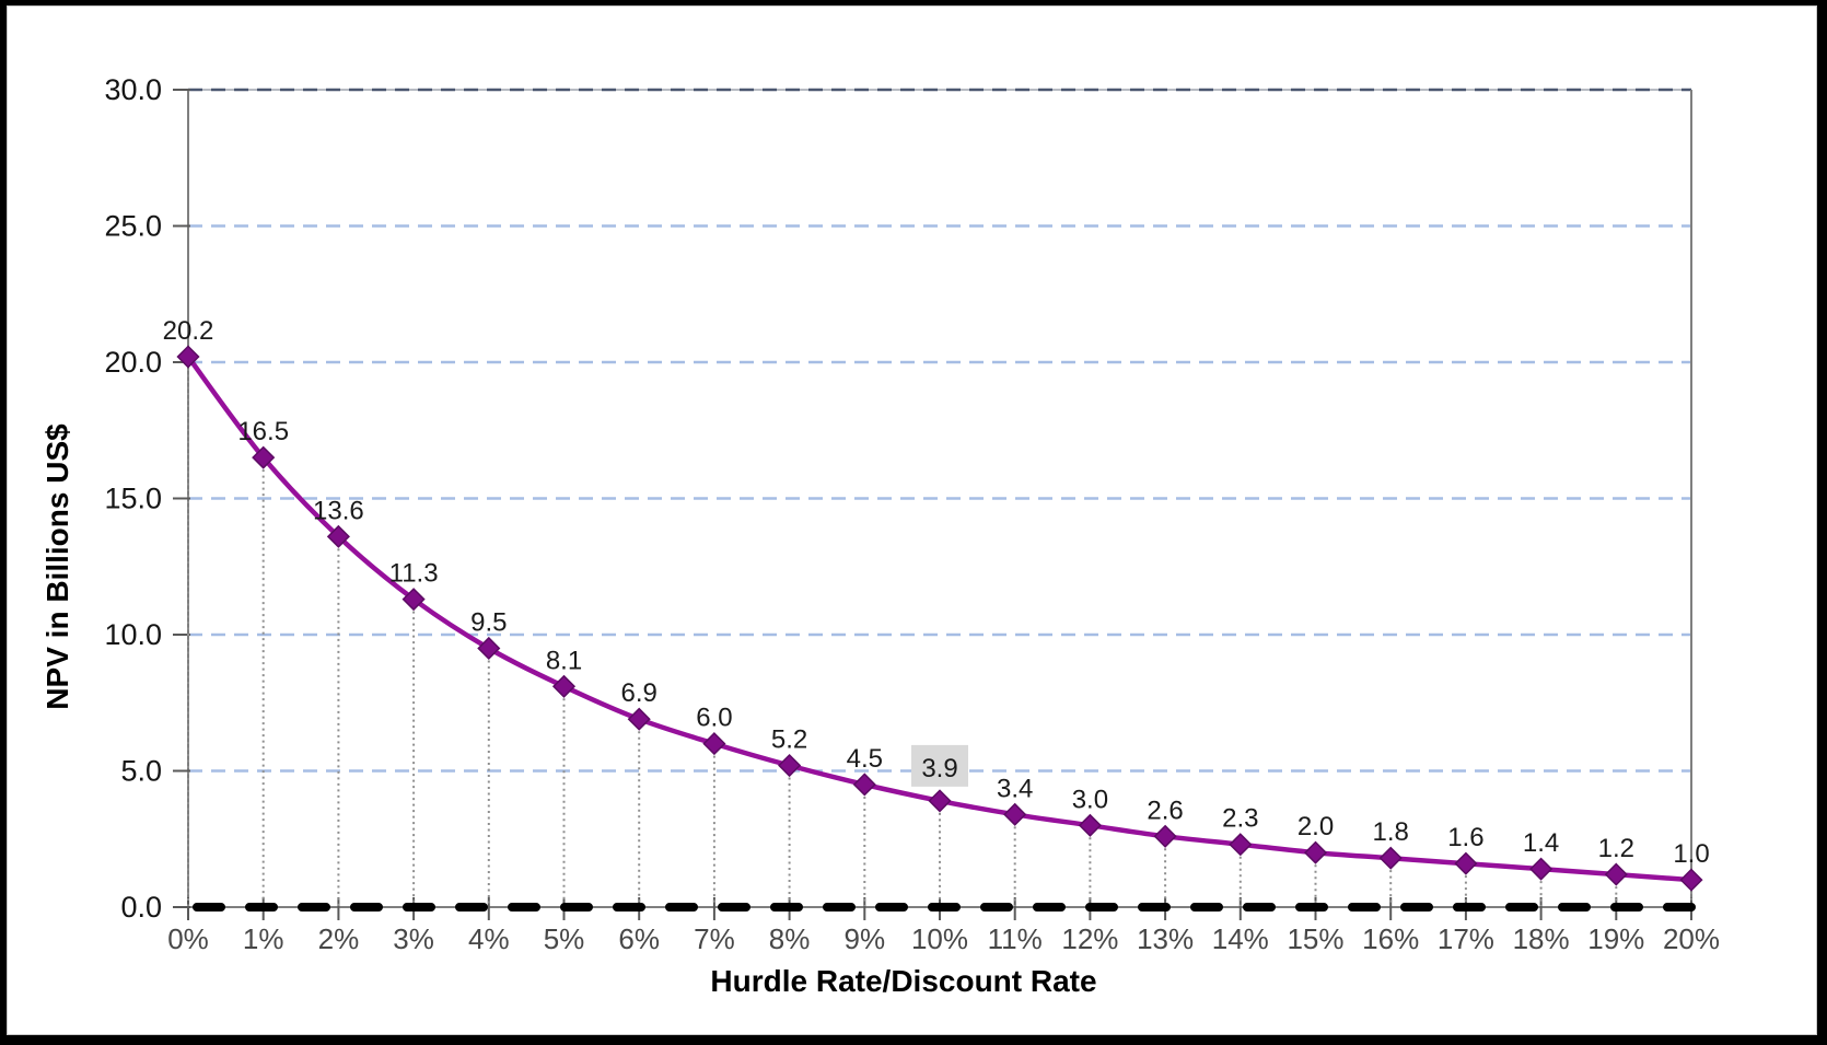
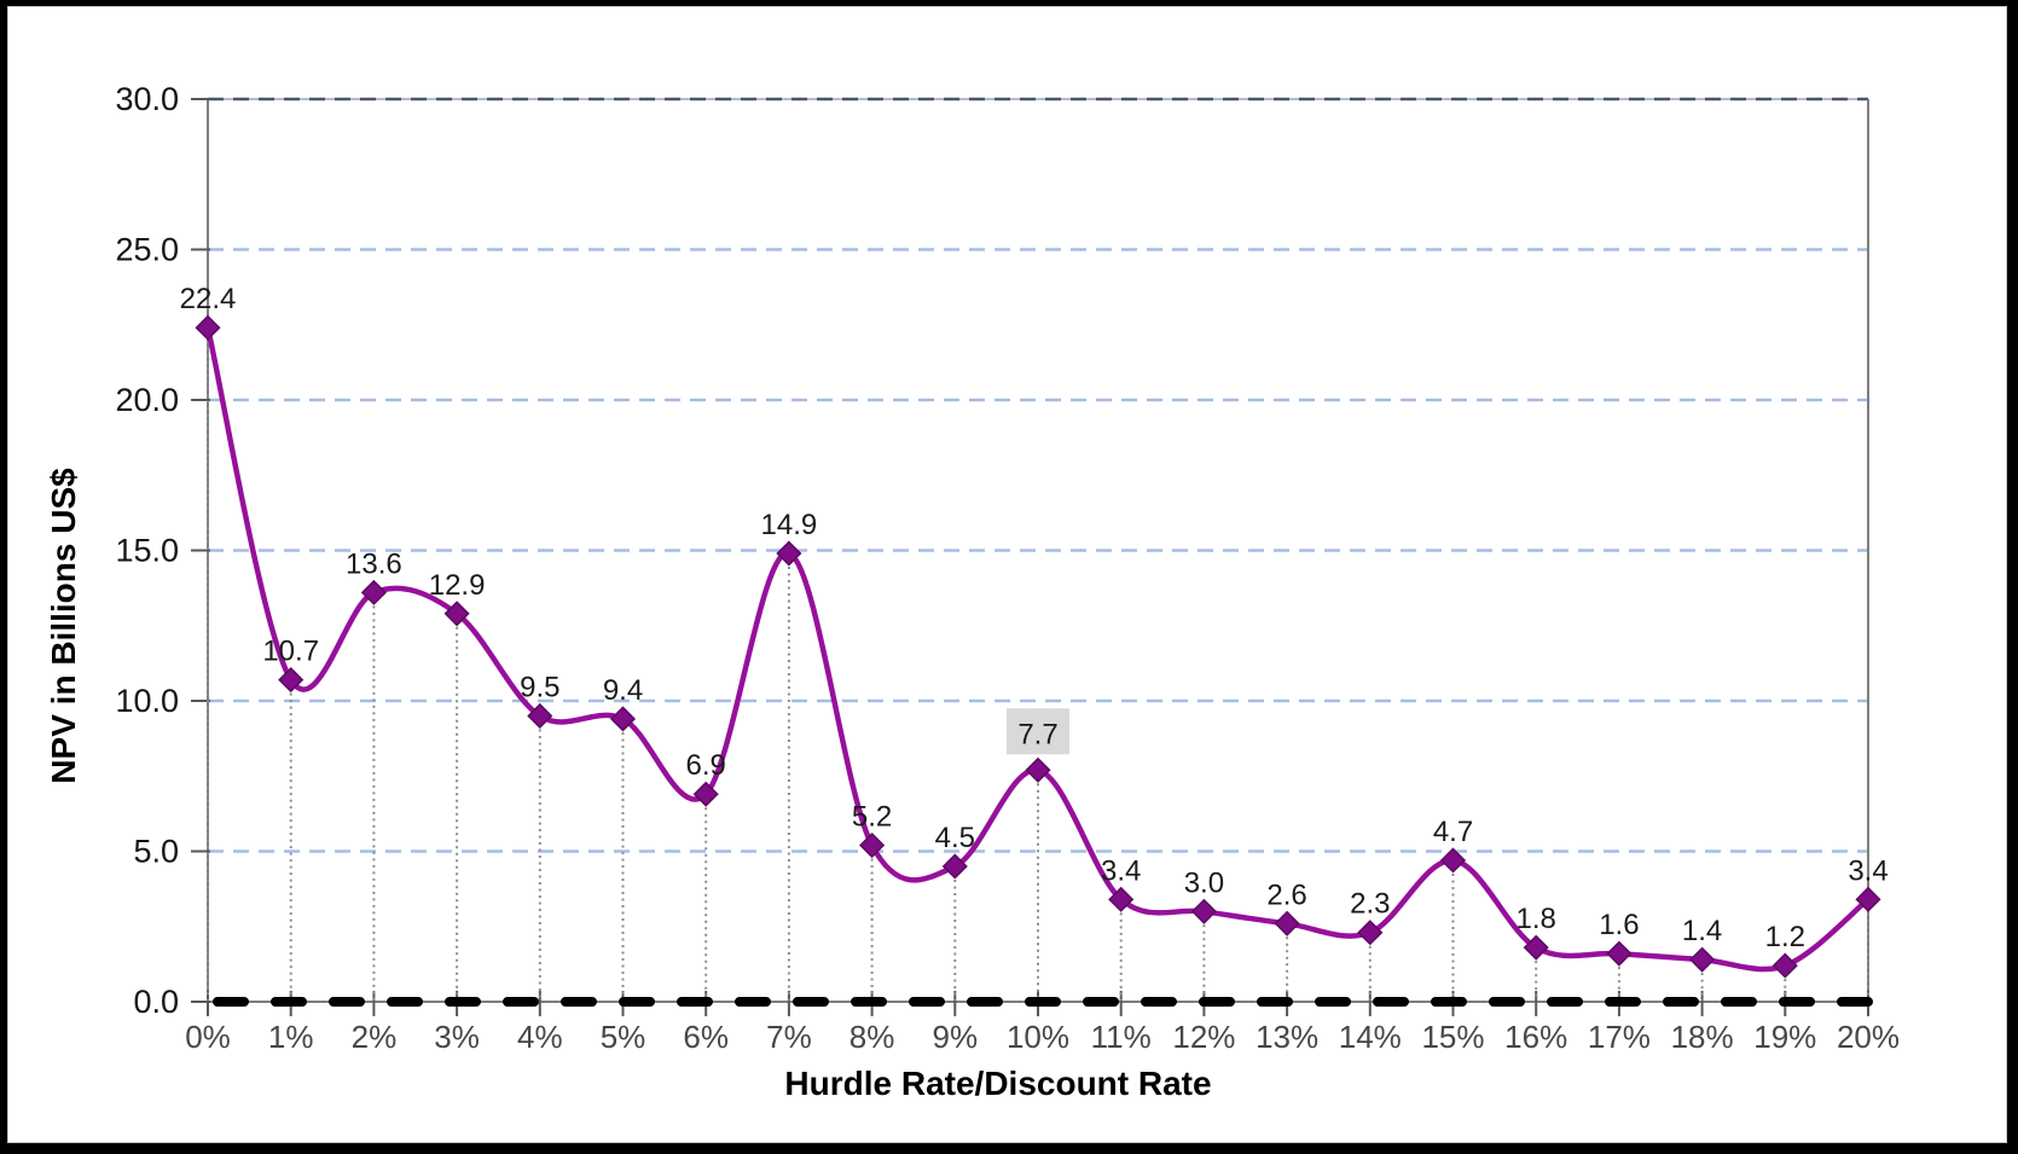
0%: 20.2 -> 22.4
1%: 16.5 -> 10.7
3%: 11.3 -> 12.9
5%: 8.1 -> 9.4
7%: 6.0 -> 14.9
10%: 3.9 -> 7.7
15%: 2.0 -> 4.7
20%: 1.0 -> 3.4
